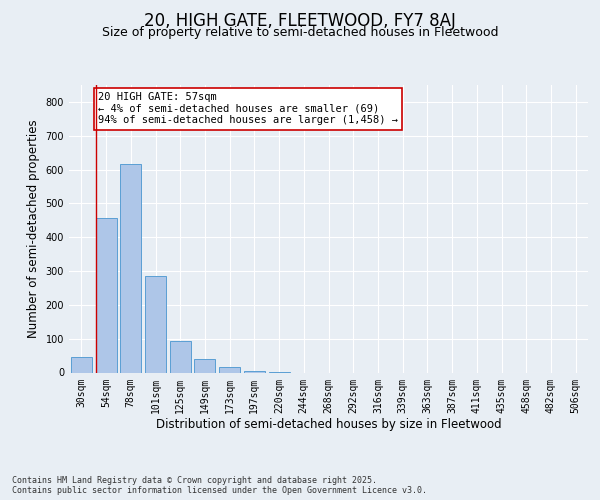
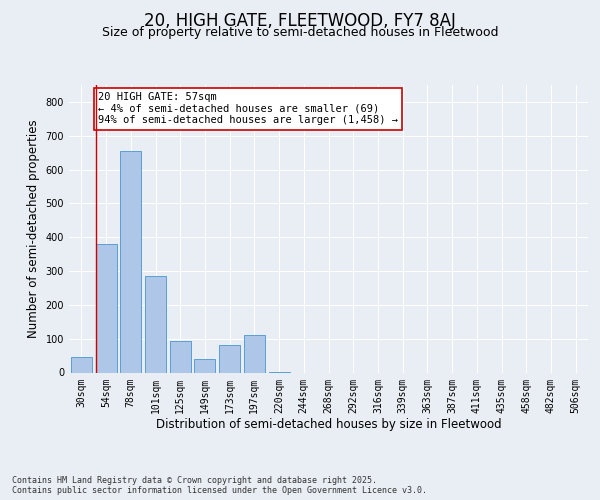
54sqm: 456 -> 380
78sqm: 617 -> 655
173sqm: 15 -> 80
197sqm: 5 -> 110
